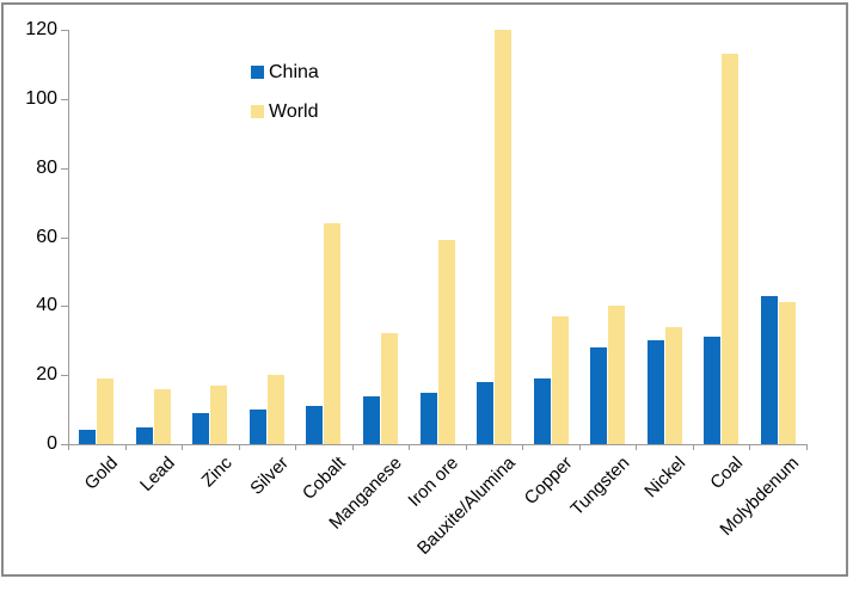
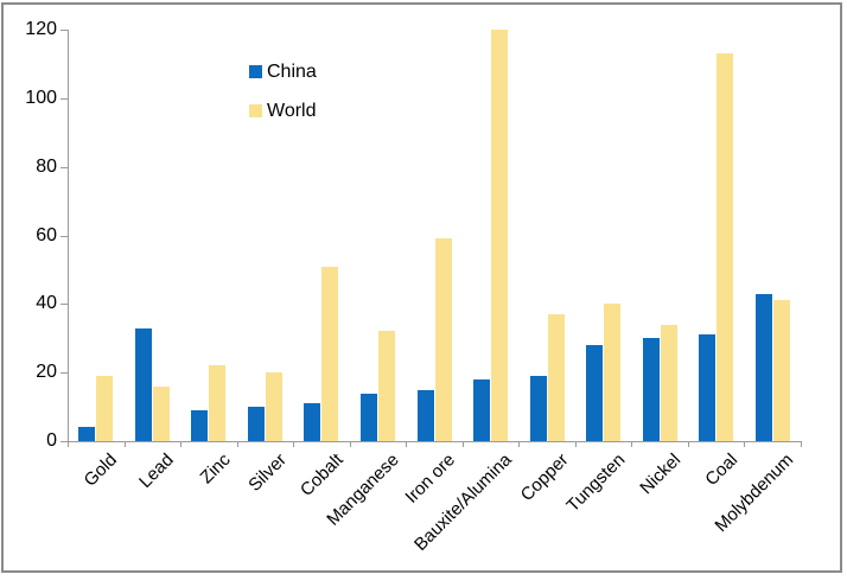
China/Lead: 5 -> 33
World/Zinc: 17 -> 22
World/Cobalt: 64 -> 51
